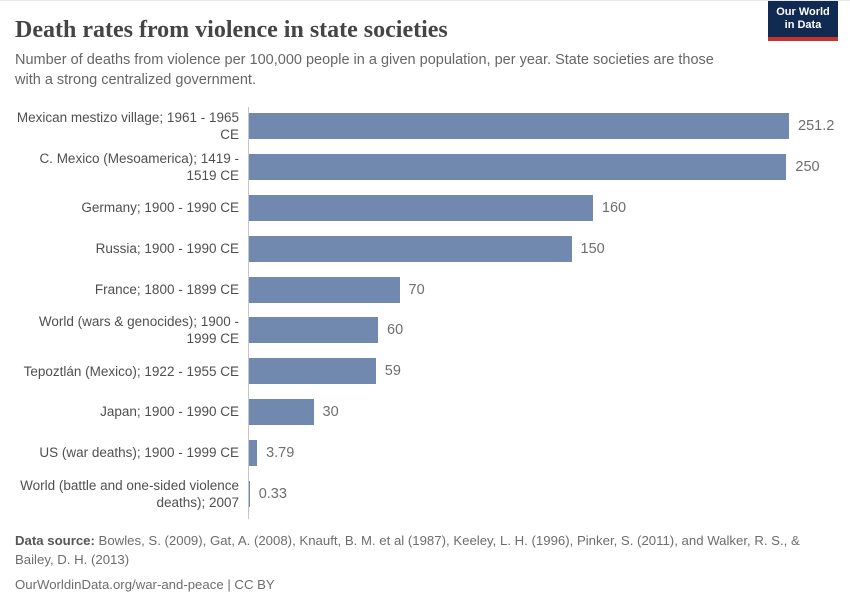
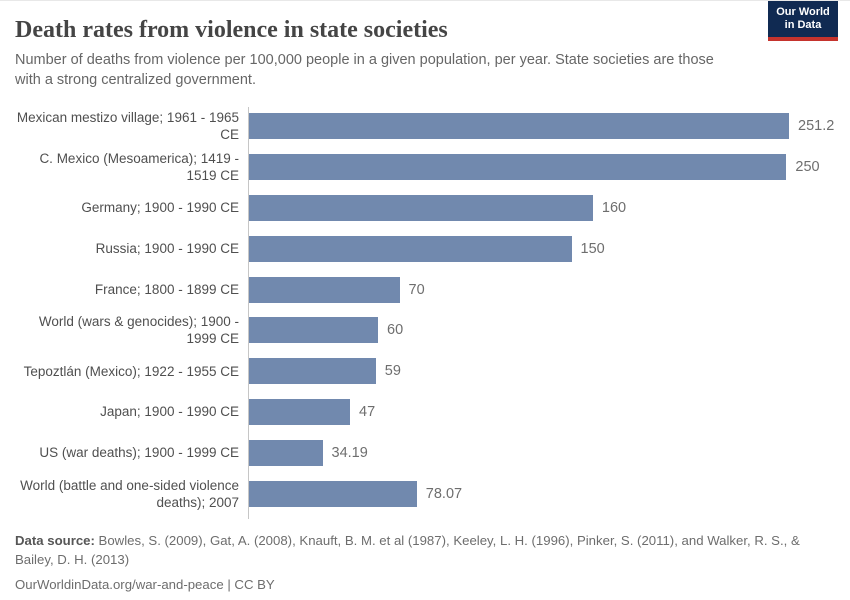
Japan; 1900 - 1990 CE: 30 -> 47
US (war deaths); 1900 - 1999 CE: 3.79 -> 34.19
World (battle and one-sided violence deaths); 2007: 0.33 -> 78.07
